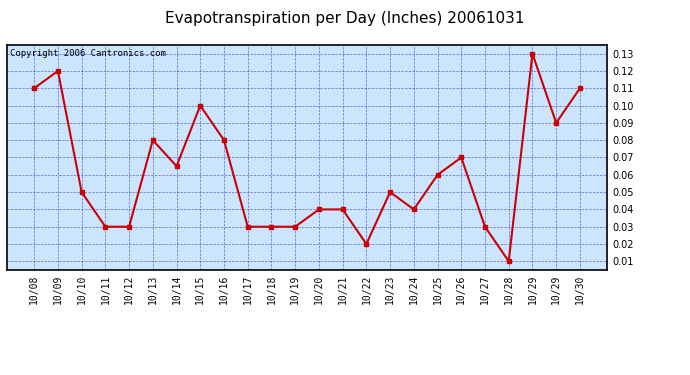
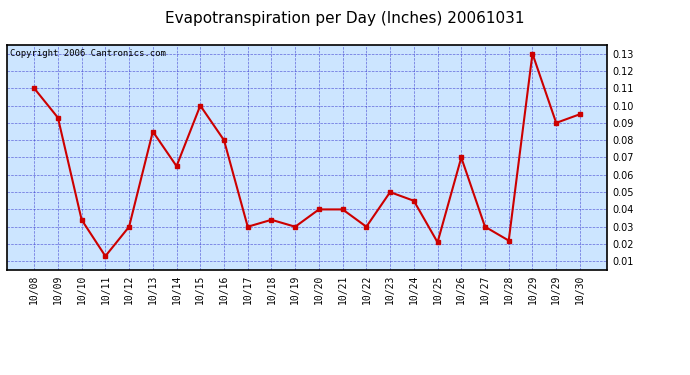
10/09: 0.120 -> 0.093
10/10: 0.050 -> 0.034
10/11: 0.030 -> 0.013
10/13: 0.080 -> 0.085
10/18: 0.030 -> 0.034
10/22: 0.020 -> 0.030
10/24: 0.040 -> 0.045
10/25: 0.060 -> 0.021
10/28: 0.010 -> 0.022
10/30: 0.110 -> 0.095
